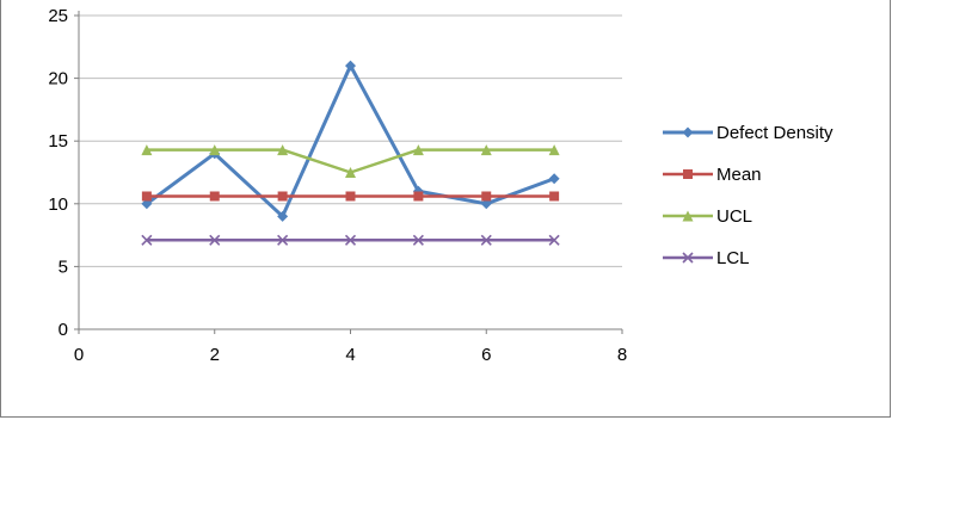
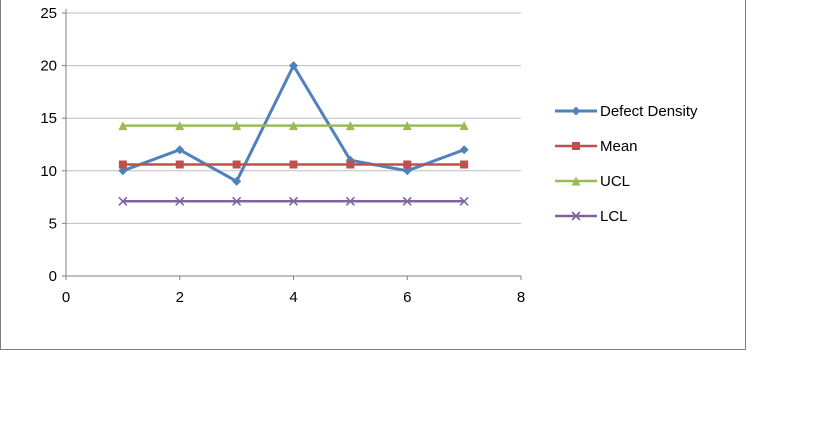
Defect Density/2: 14 -> 12
Defect Density/4: 21 -> 20
UCL/4: 12.5 -> 14.3
